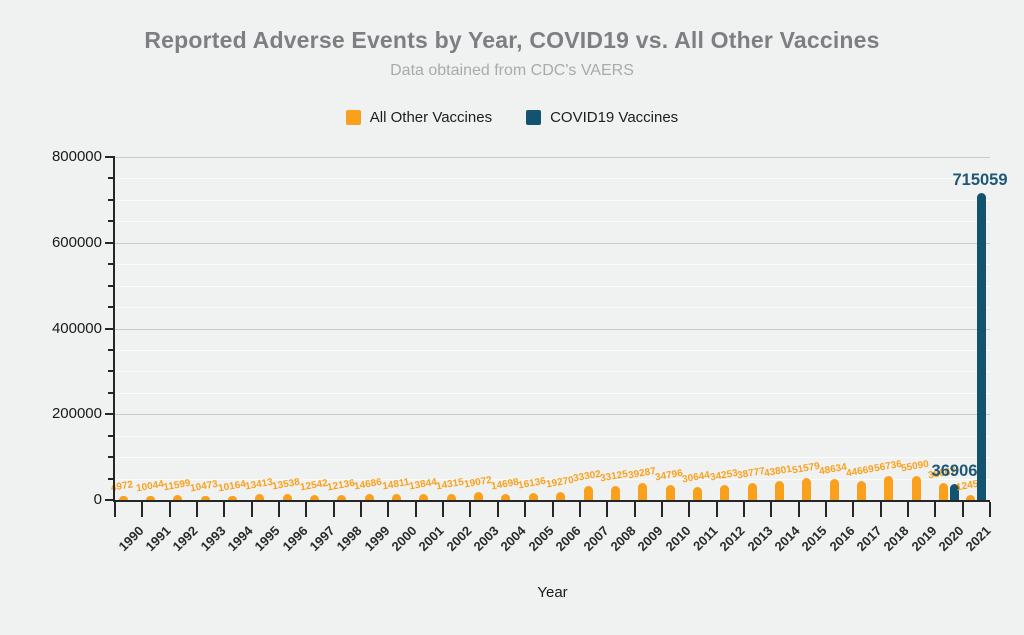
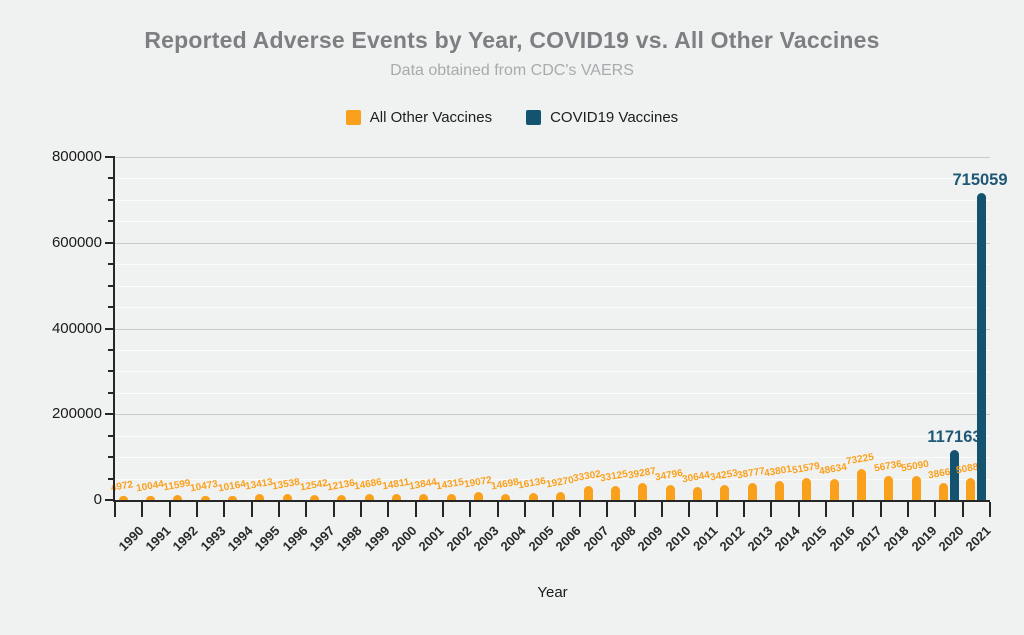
All Other Vaccines/2017: 44669 -> 73225
COVID19 Vaccines/2020: 36906 -> 117163
All Other Vaccines/2021: 12454 -> 50888
